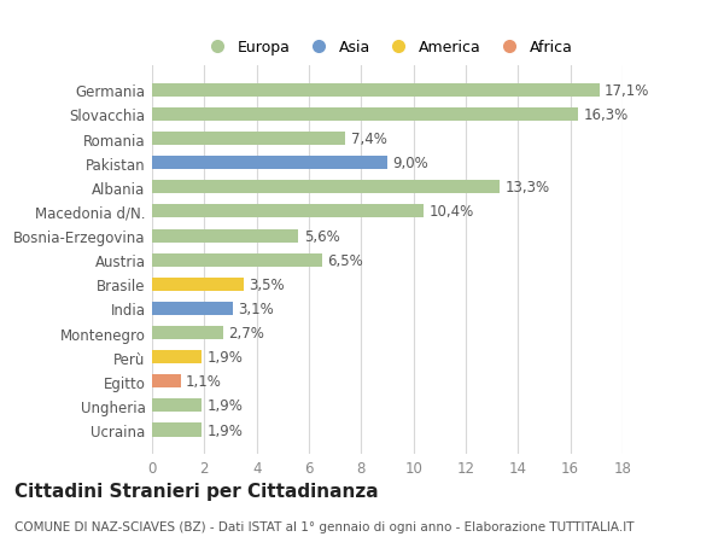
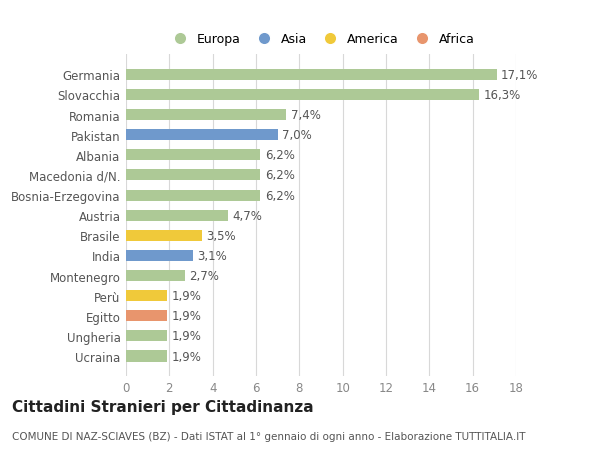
Pakistan: 9,0% -> 7,0%
Albania: 13,3% -> 6,2%
Macedonia d/N.: 10,4% -> 6,2%
Bosnia-Erzegovina: 5,6% -> 6,2%
Austria: 6,5% -> 4,7%
Egitto: 1,1% -> 1,9%
